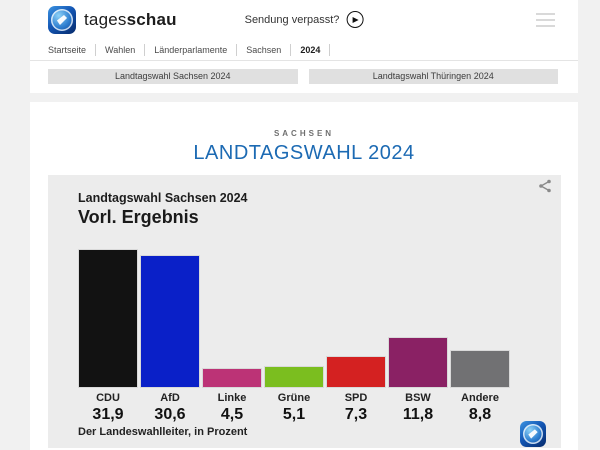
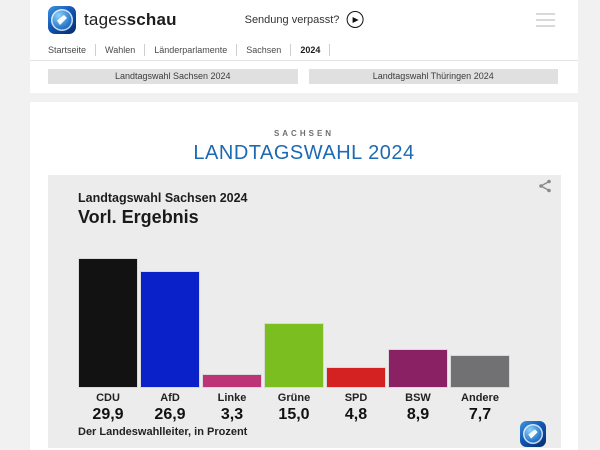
CDU: 31,9 -> 29,9
AfD: 30,6 -> 26,9
Linke: 4,5 -> 3,3
Grüne: 5,1 -> 15,0
SPD: 7,3 -> 4,8
BSW: 11,8 -> 8,9
Andere: 8,8 -> 7,7
